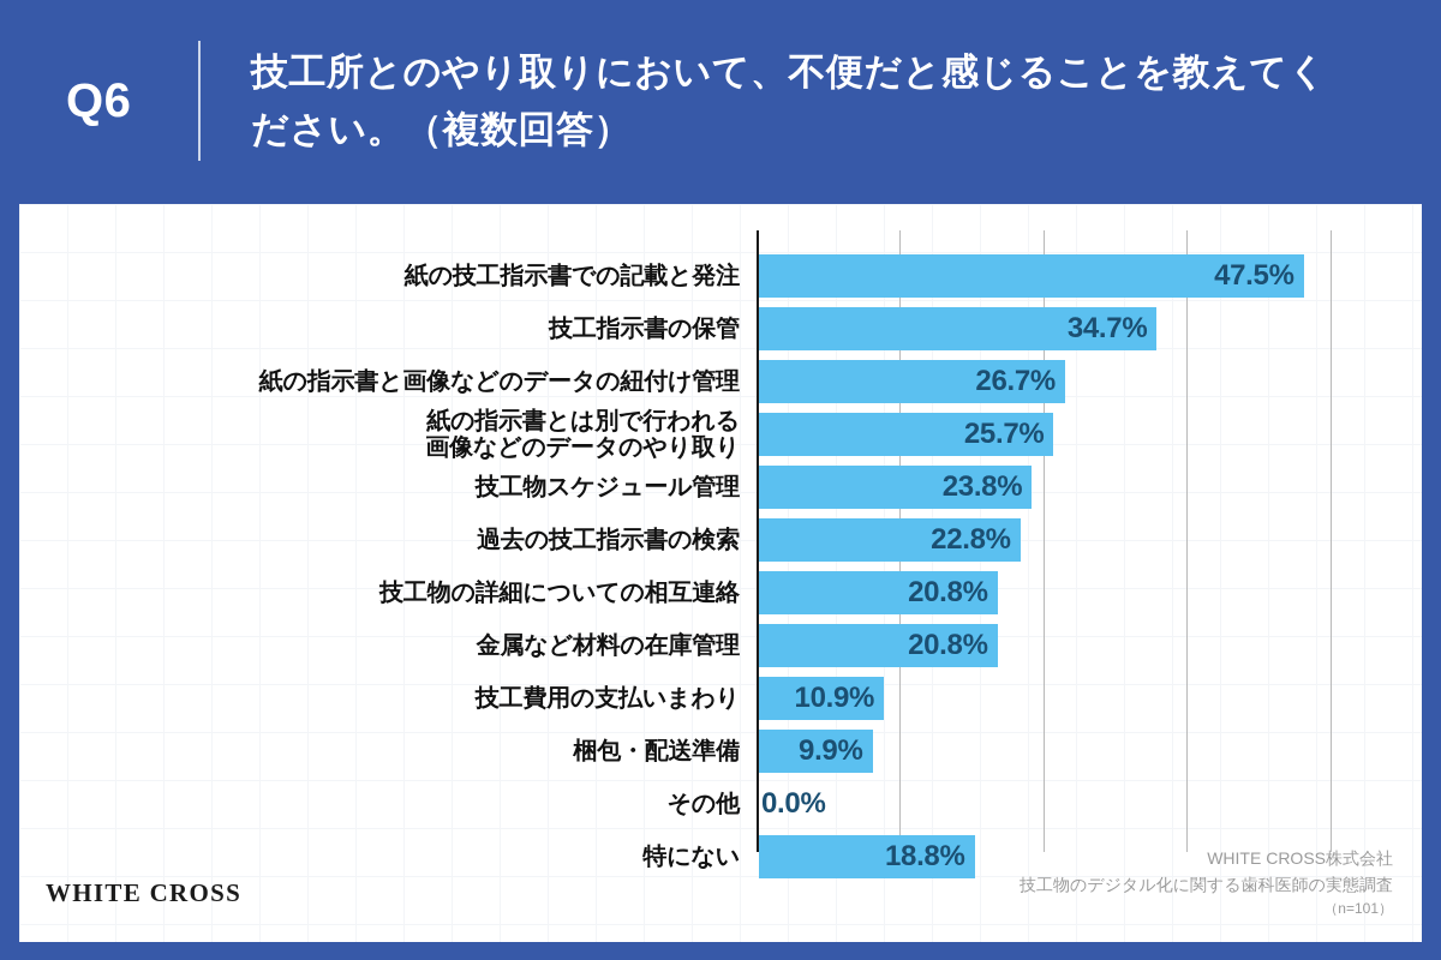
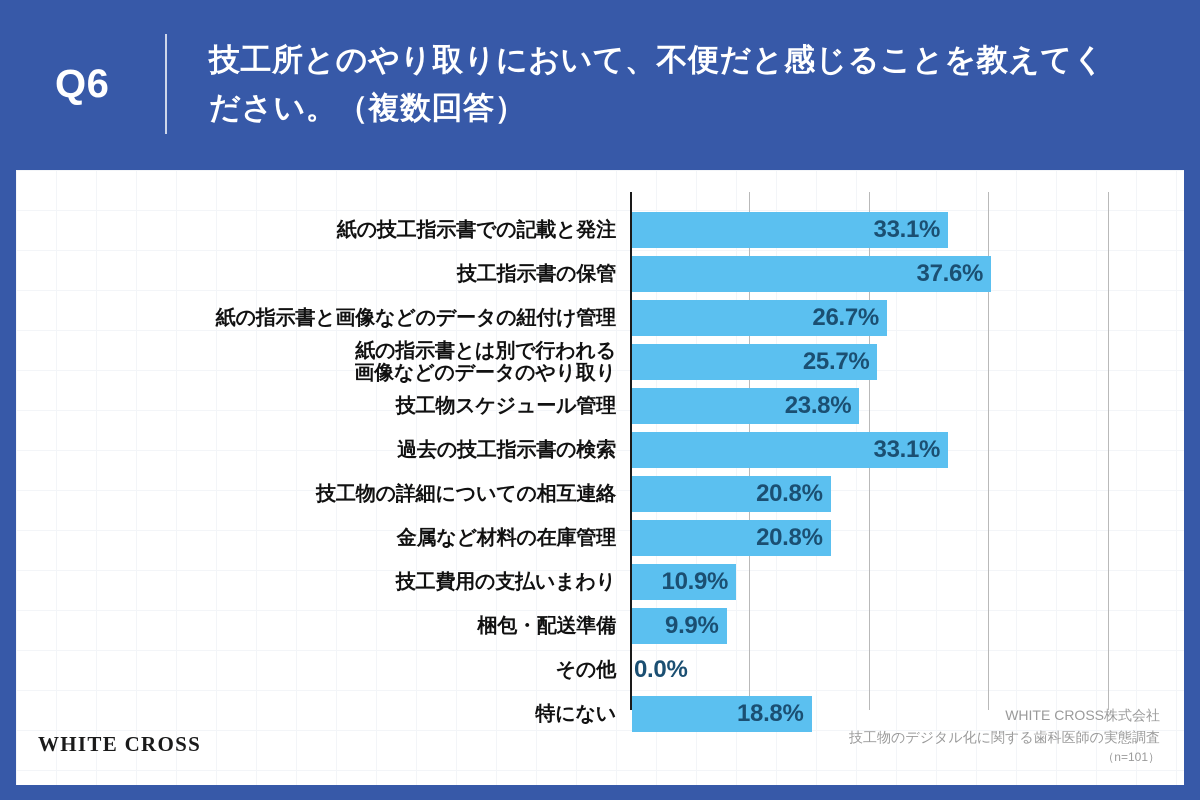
紙の技工指示書での記載と発注: 47.5% -> 33.1%
技工指示書の保管: 34.7% -> 37.6%
過去の技工指示書の検索: 22.8% -> 33.1%
